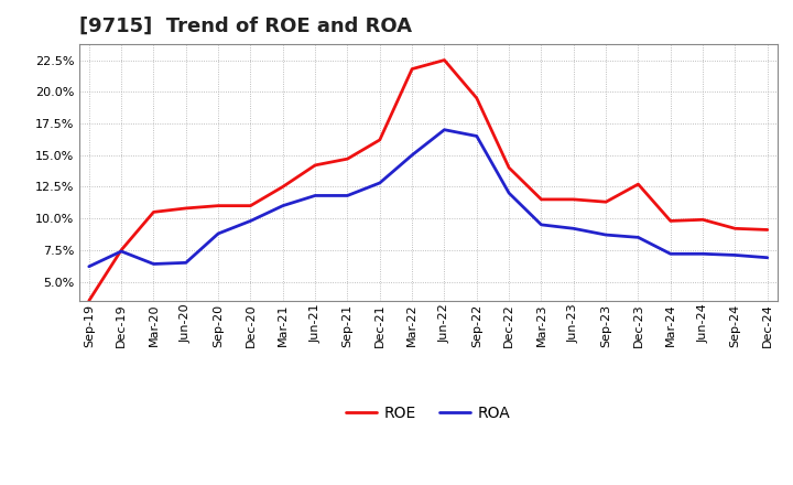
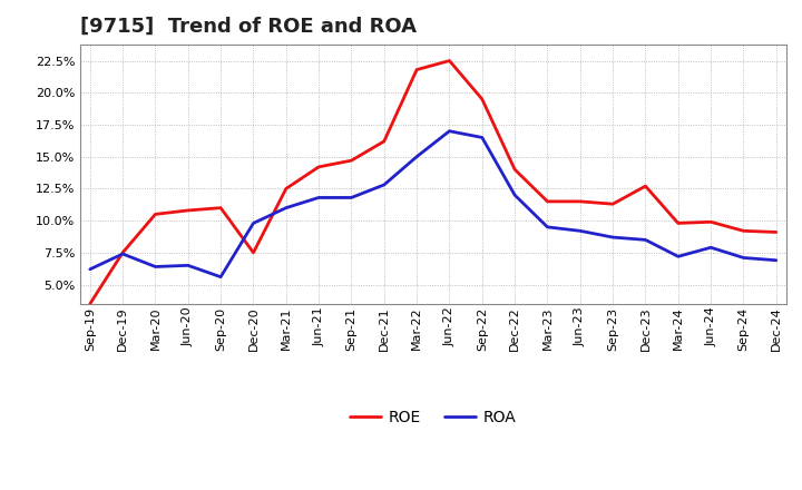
ROA/Sep-20: 8.8% -> 5.6%
ROE/Dec-20: 11.0% -> 7.5%
ROA/Jun-24: 7.2% -> 7.9%
